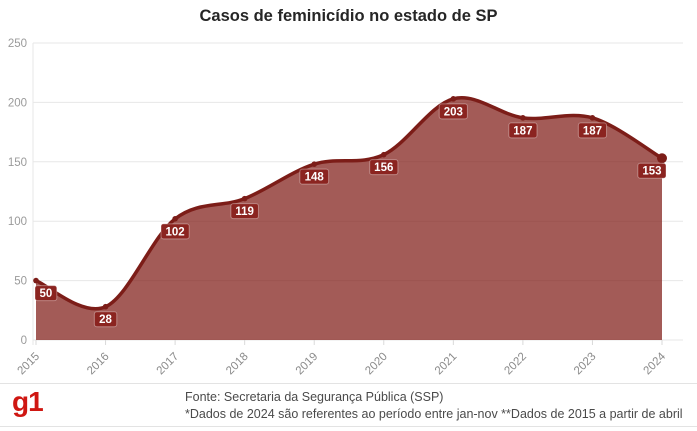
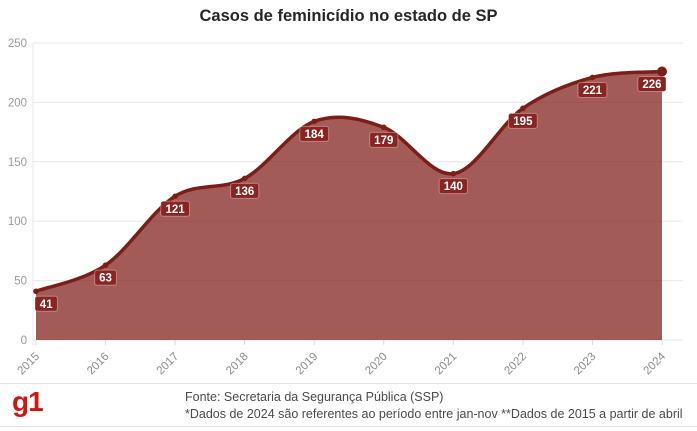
2015: 50 -> 41
2016: 28 -> 63
2017: 102 -> 121
2018: 119 -> 136
2019: 148 -> 184
2020: 156 -> 179
2021: 203 -> 140
2022: 187 -> 195
2023: 187 -> 221
2024: 153 -> 226
